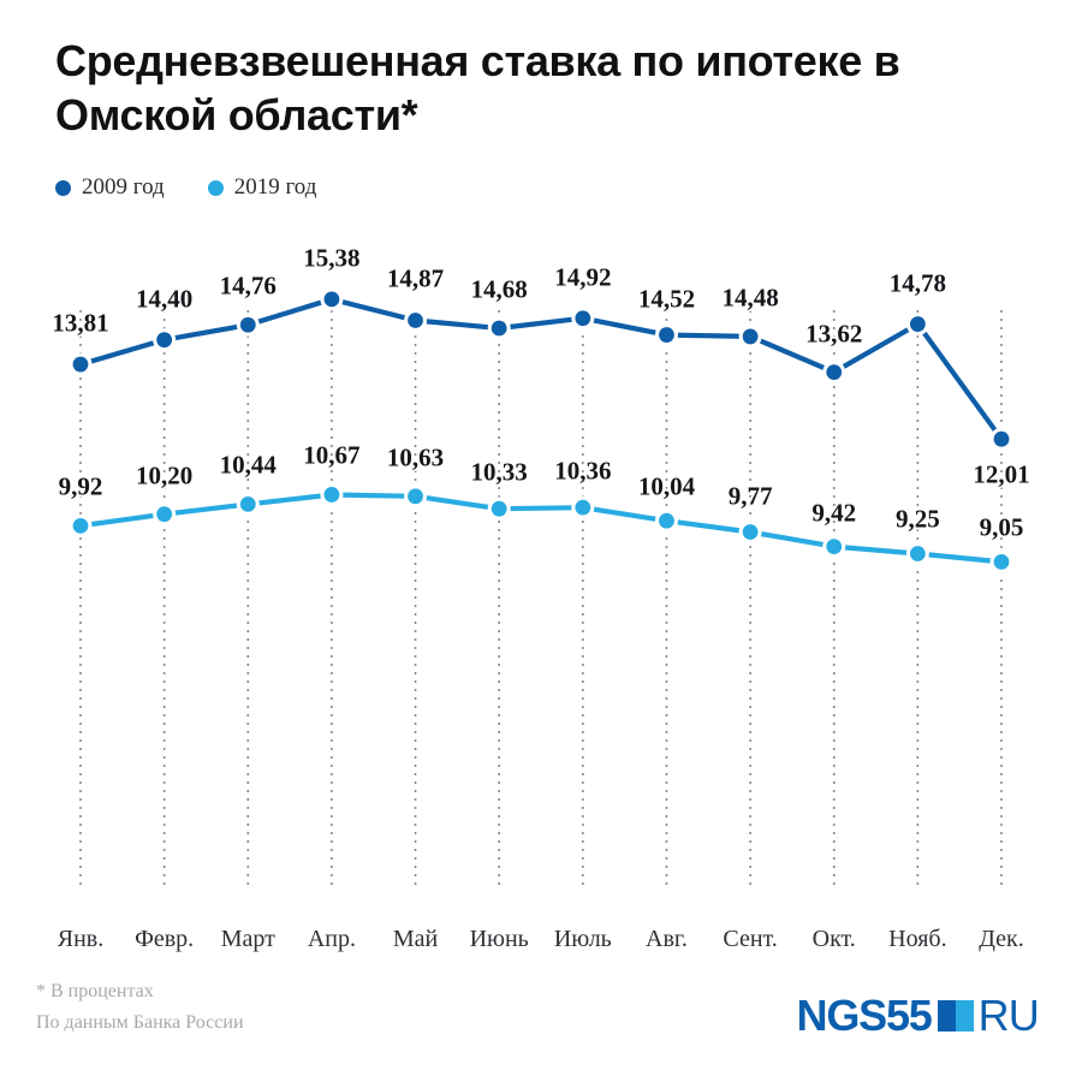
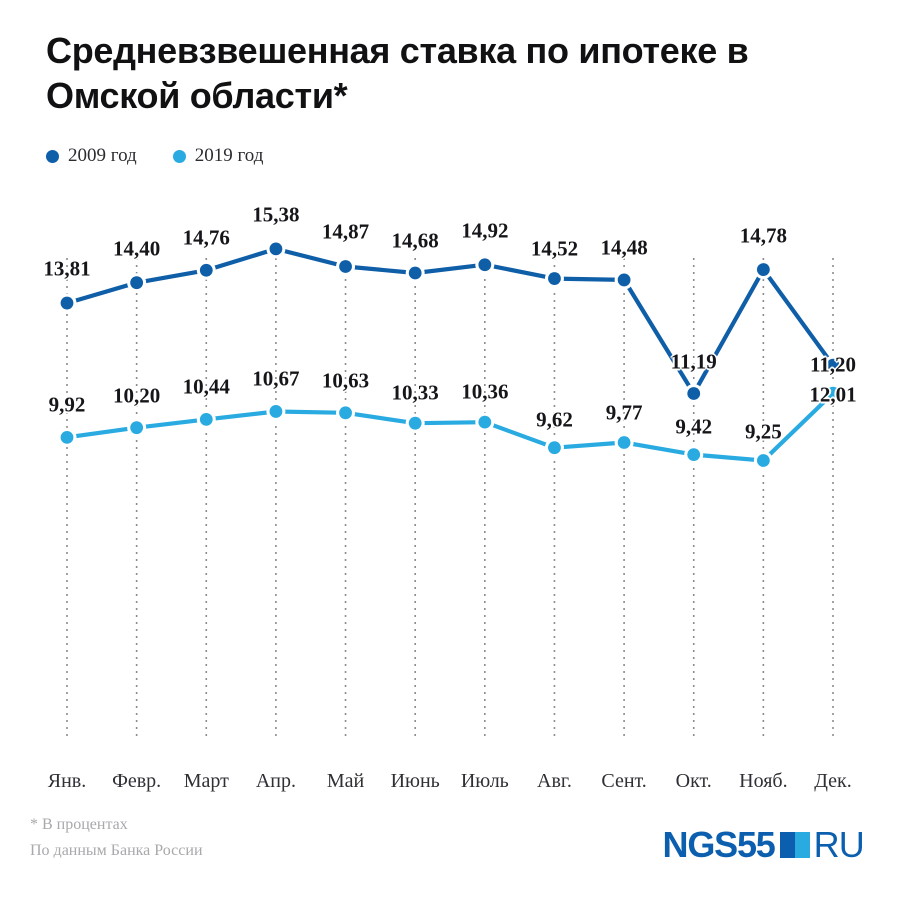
2019 год/Авг.: 10,04 -> 9,62
2009 год/Окт.: 13,62 -> 11,19
2019 год/Дек.: 9,05 -> 11,20
